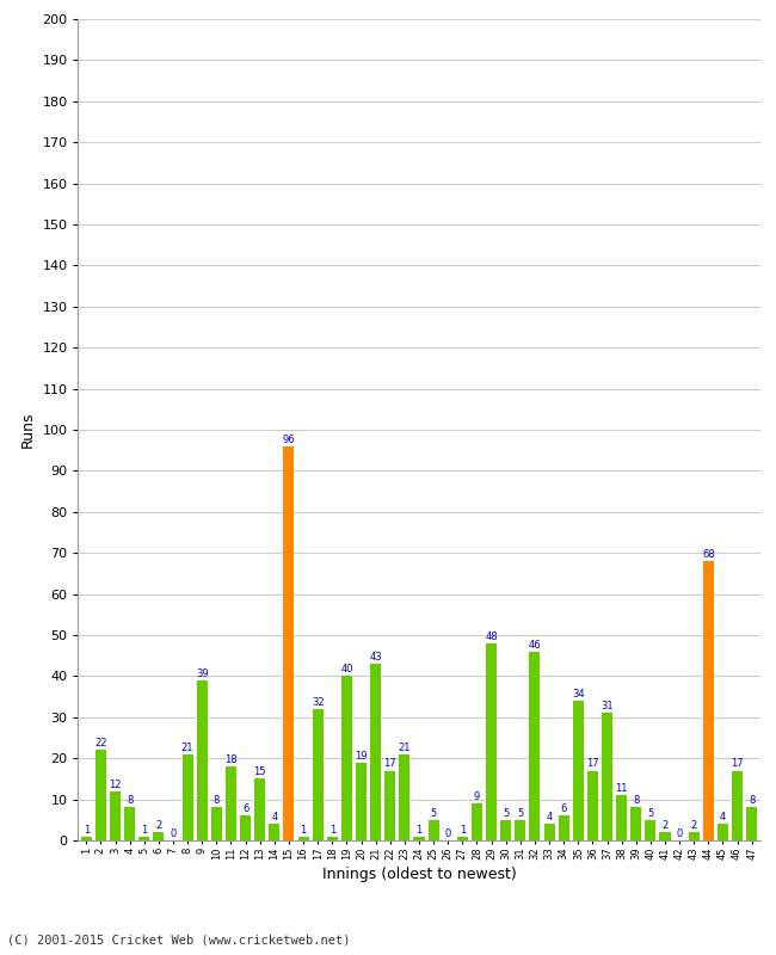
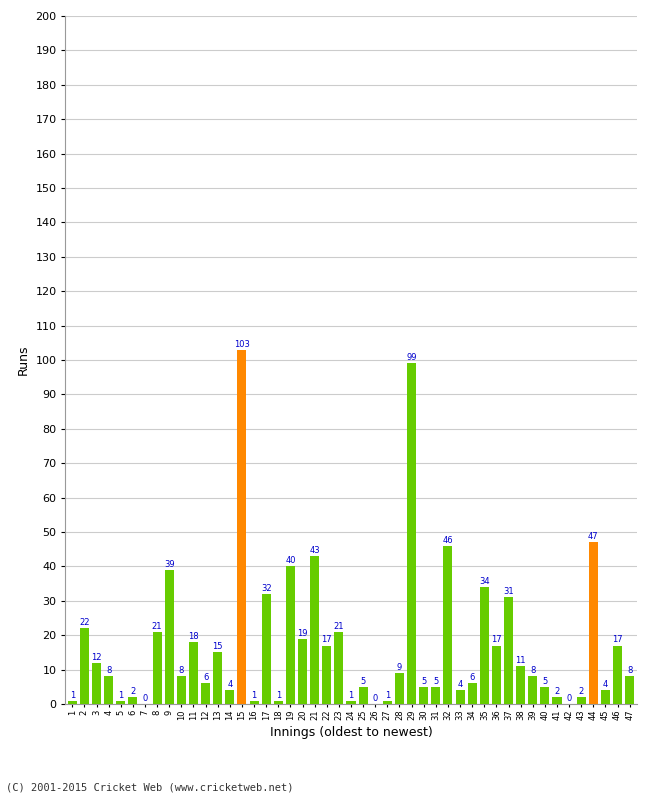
15: 96 -> 103
29: 48 -> 99
44: 68 -> 47
